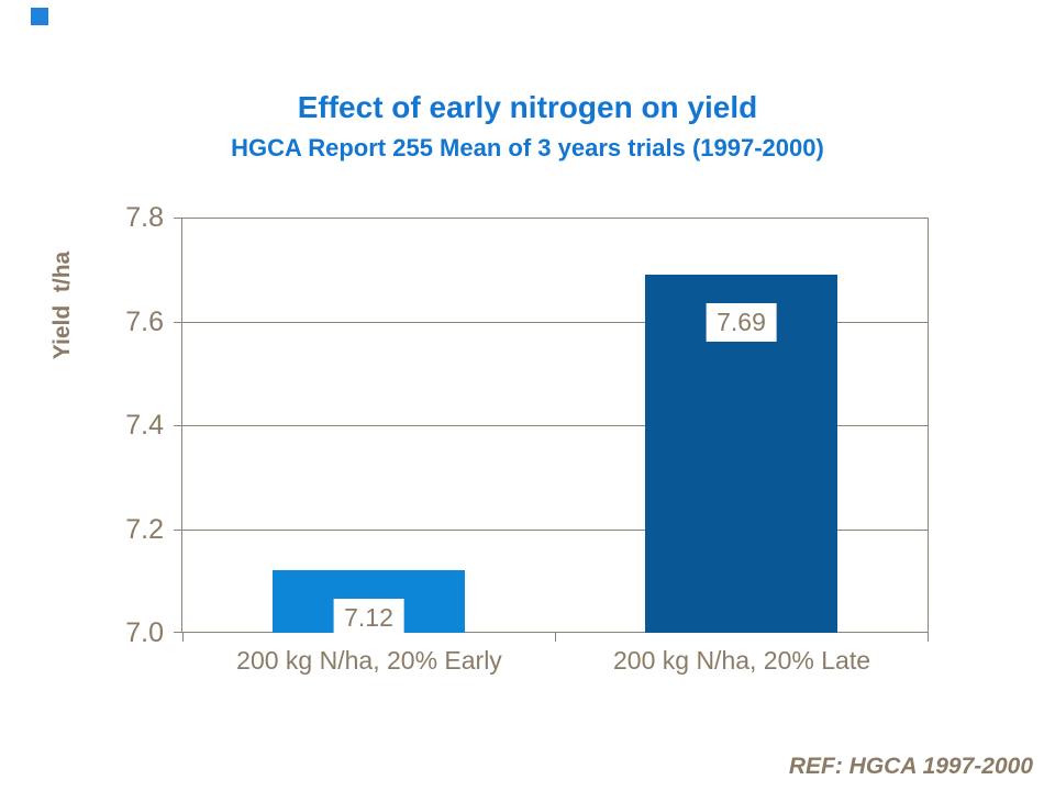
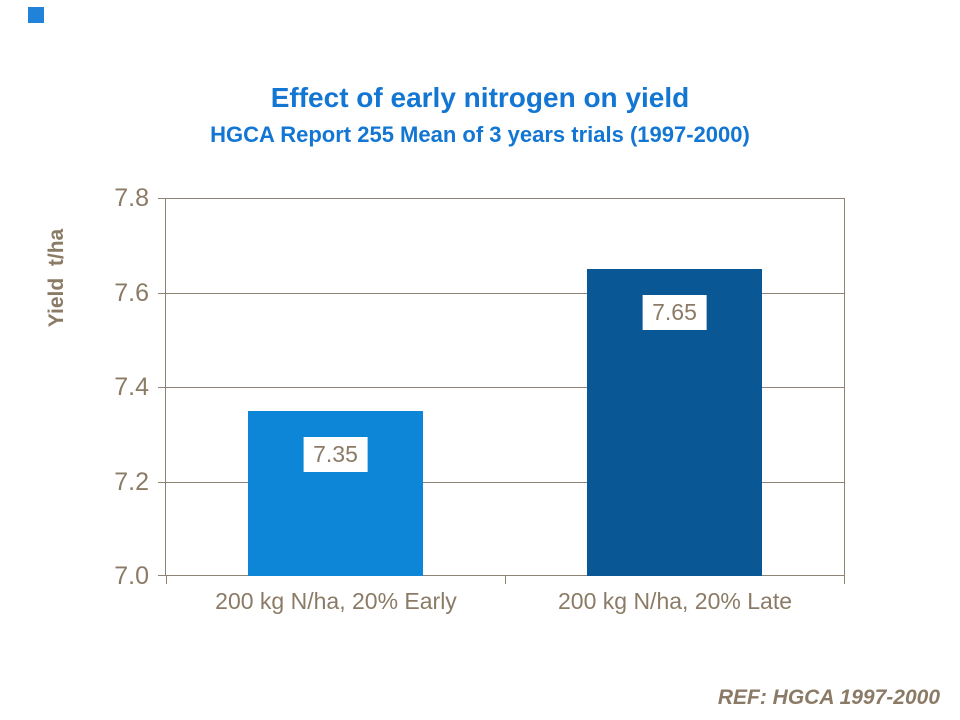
200 kg N/ha, 20% Early: 7.12 -> 7.35
200 kg N/ha, 20% Late: 7.69 -> 7.65
